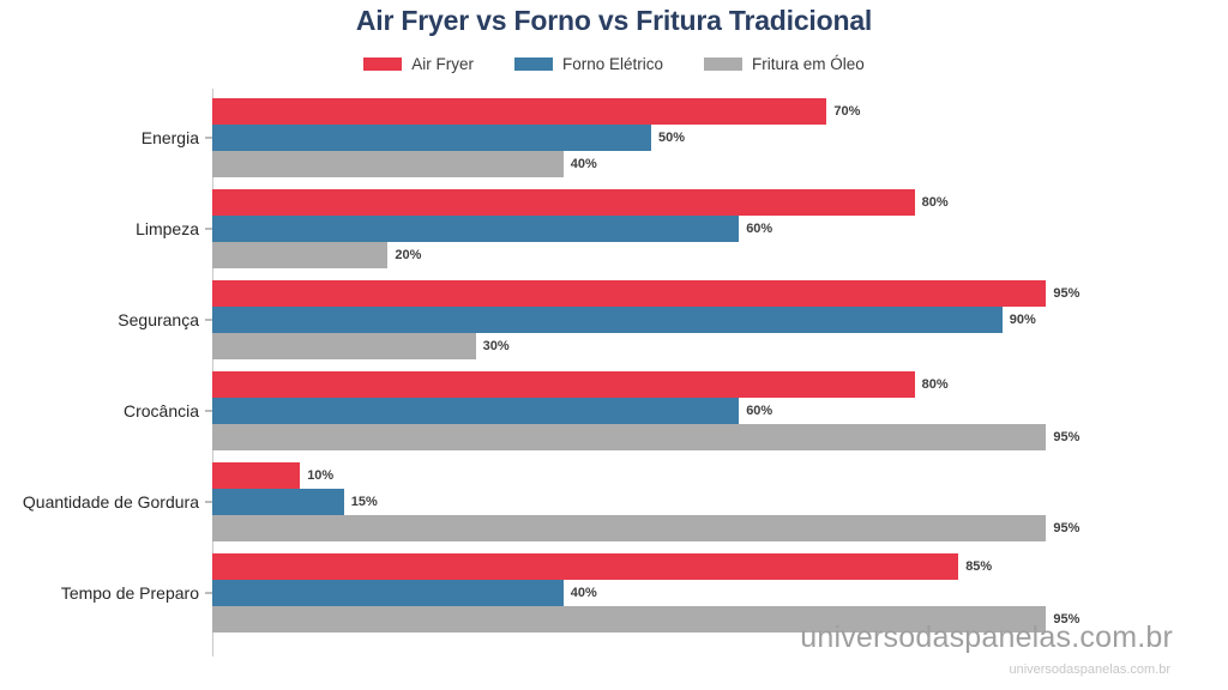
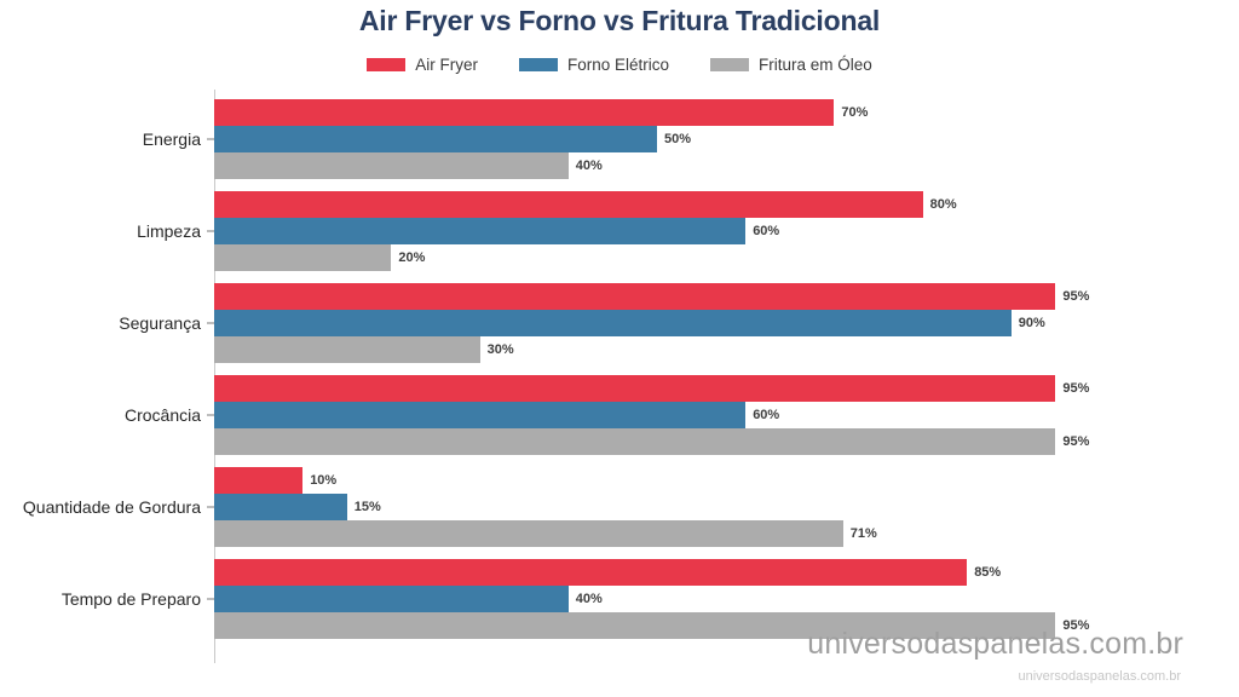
Air Fryer/Crocância: 80% -> 95%
Fritura em Óleo/Quantidade de Gordura: 95% -> 71%
